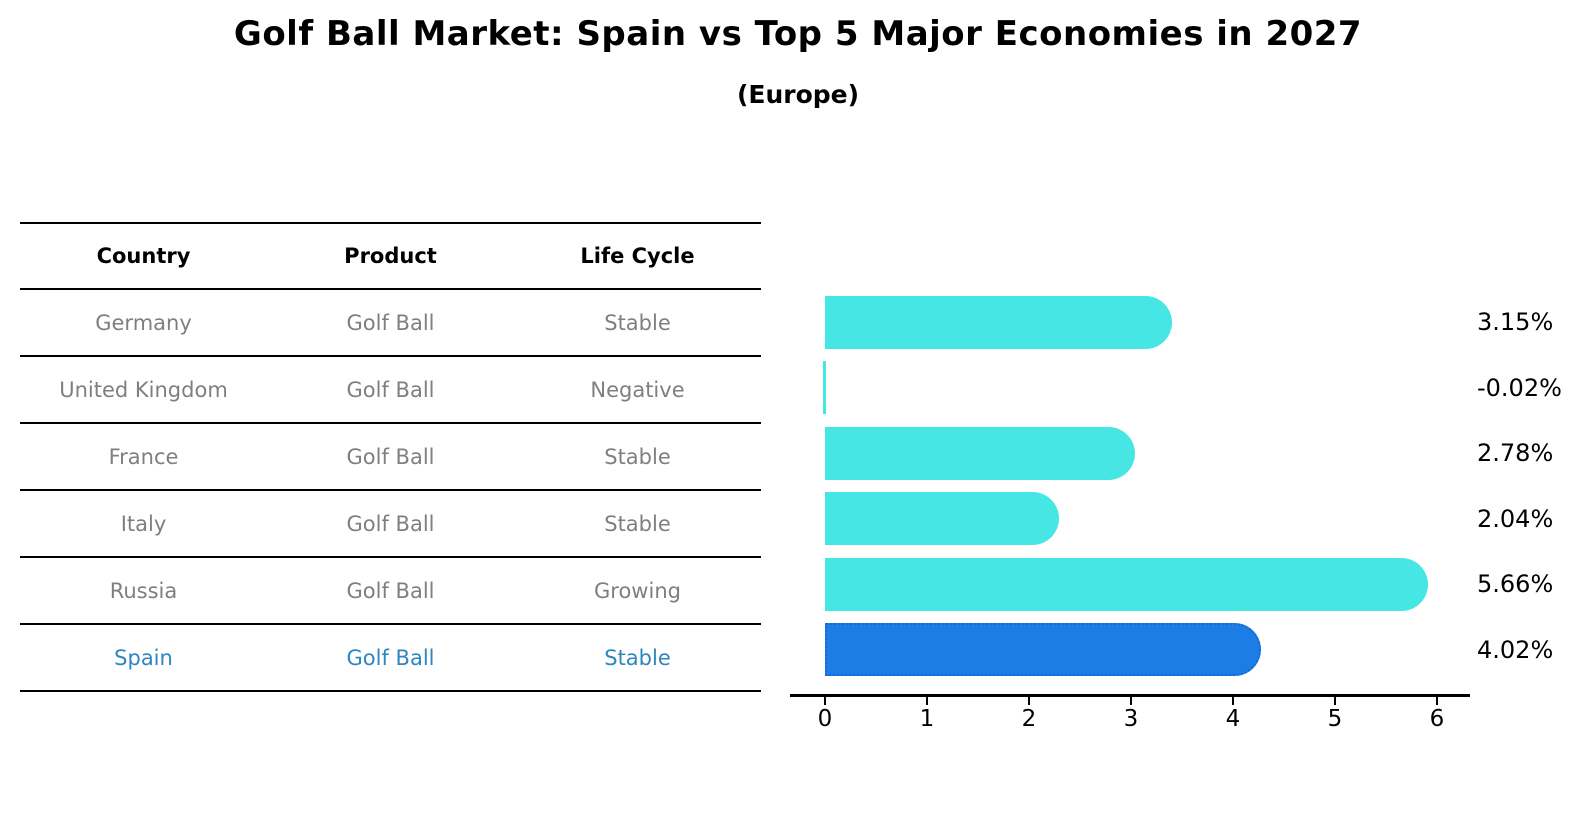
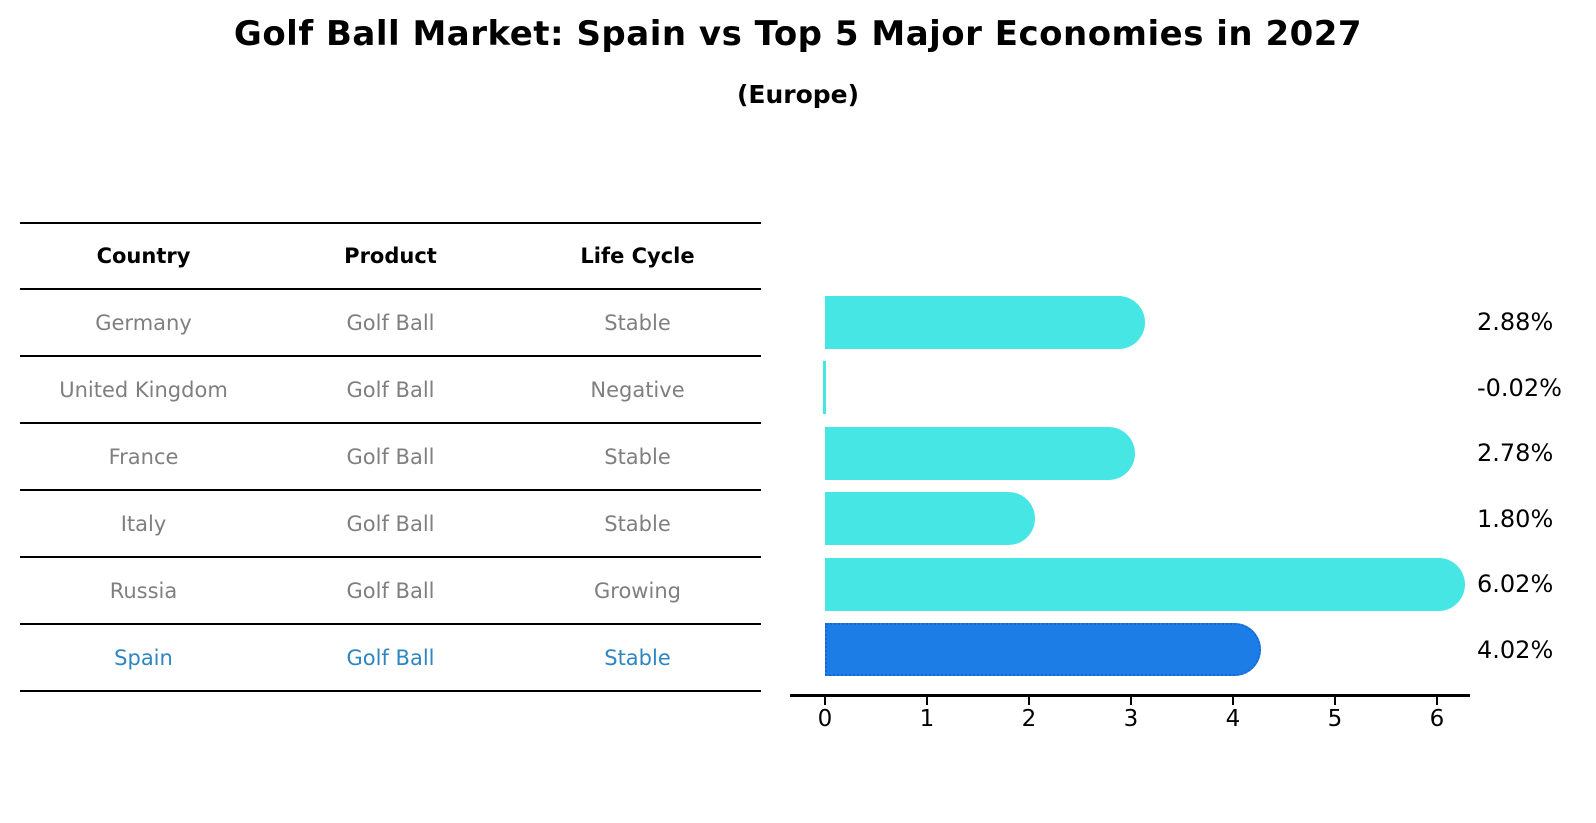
Germany: 3.15% -> 2.88%
Italy: 2.04% -> 1.80%
Russia: 5.66% -> 6.02%
